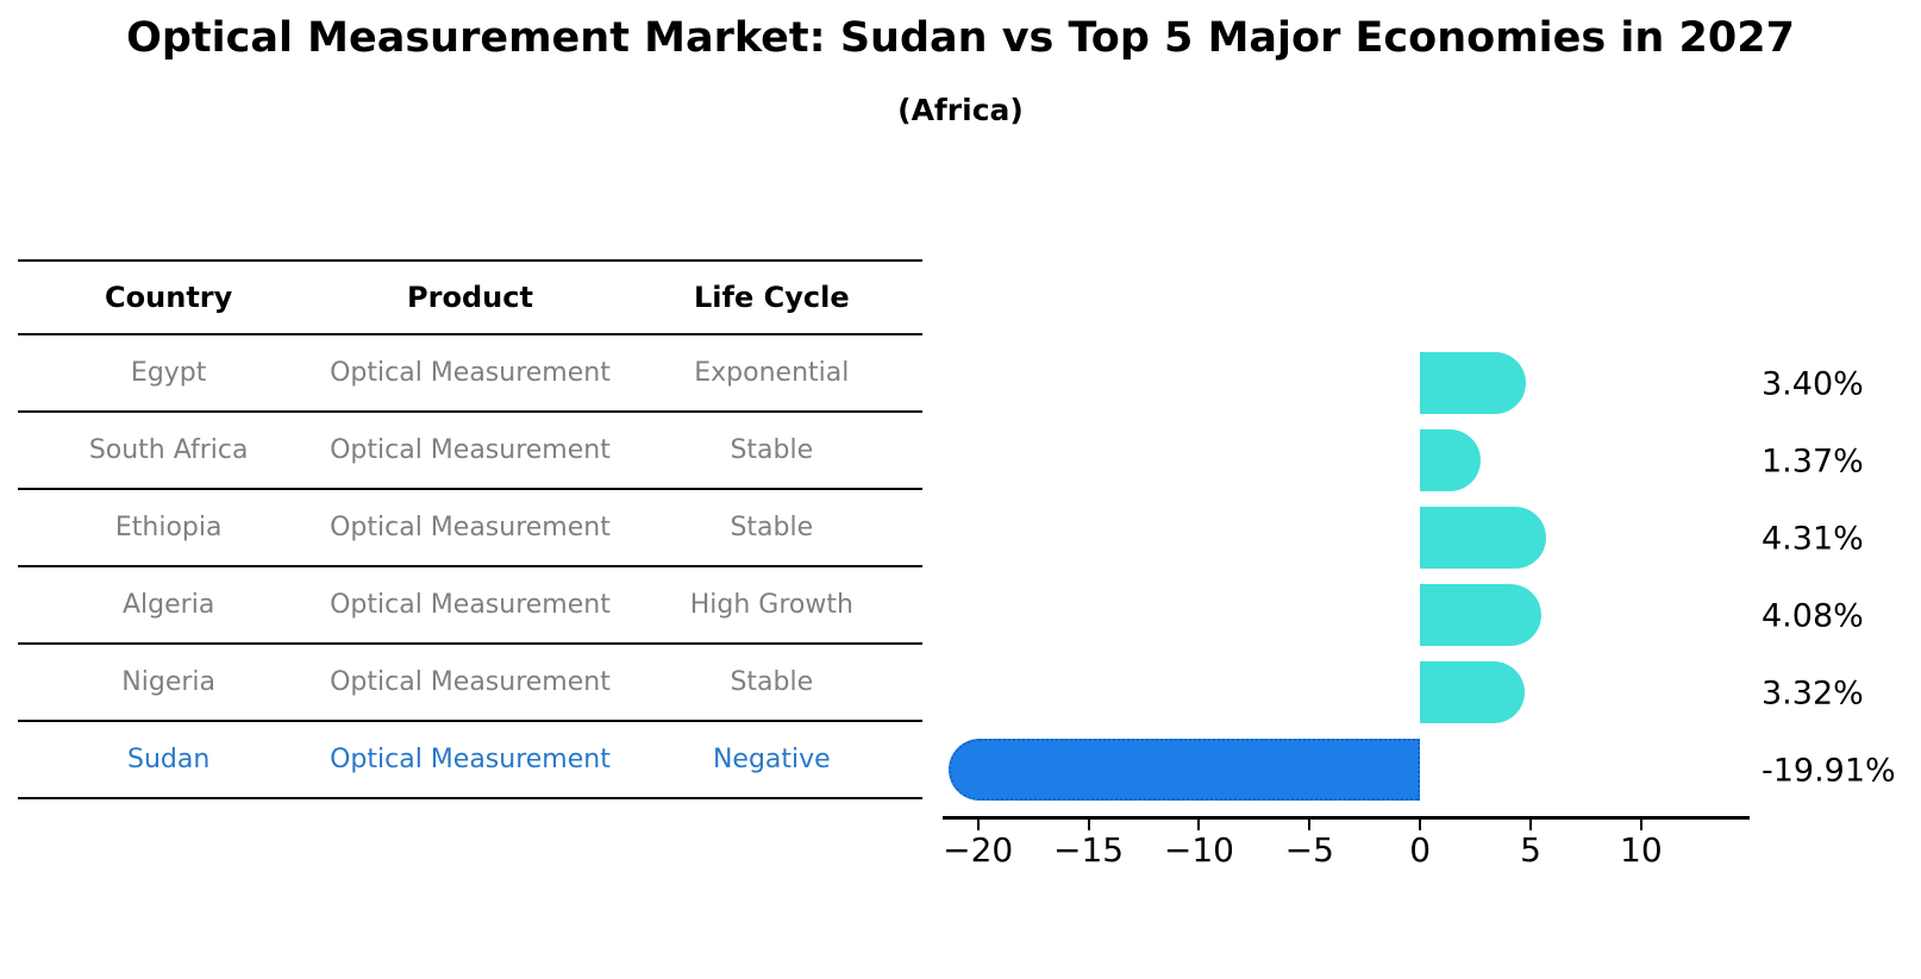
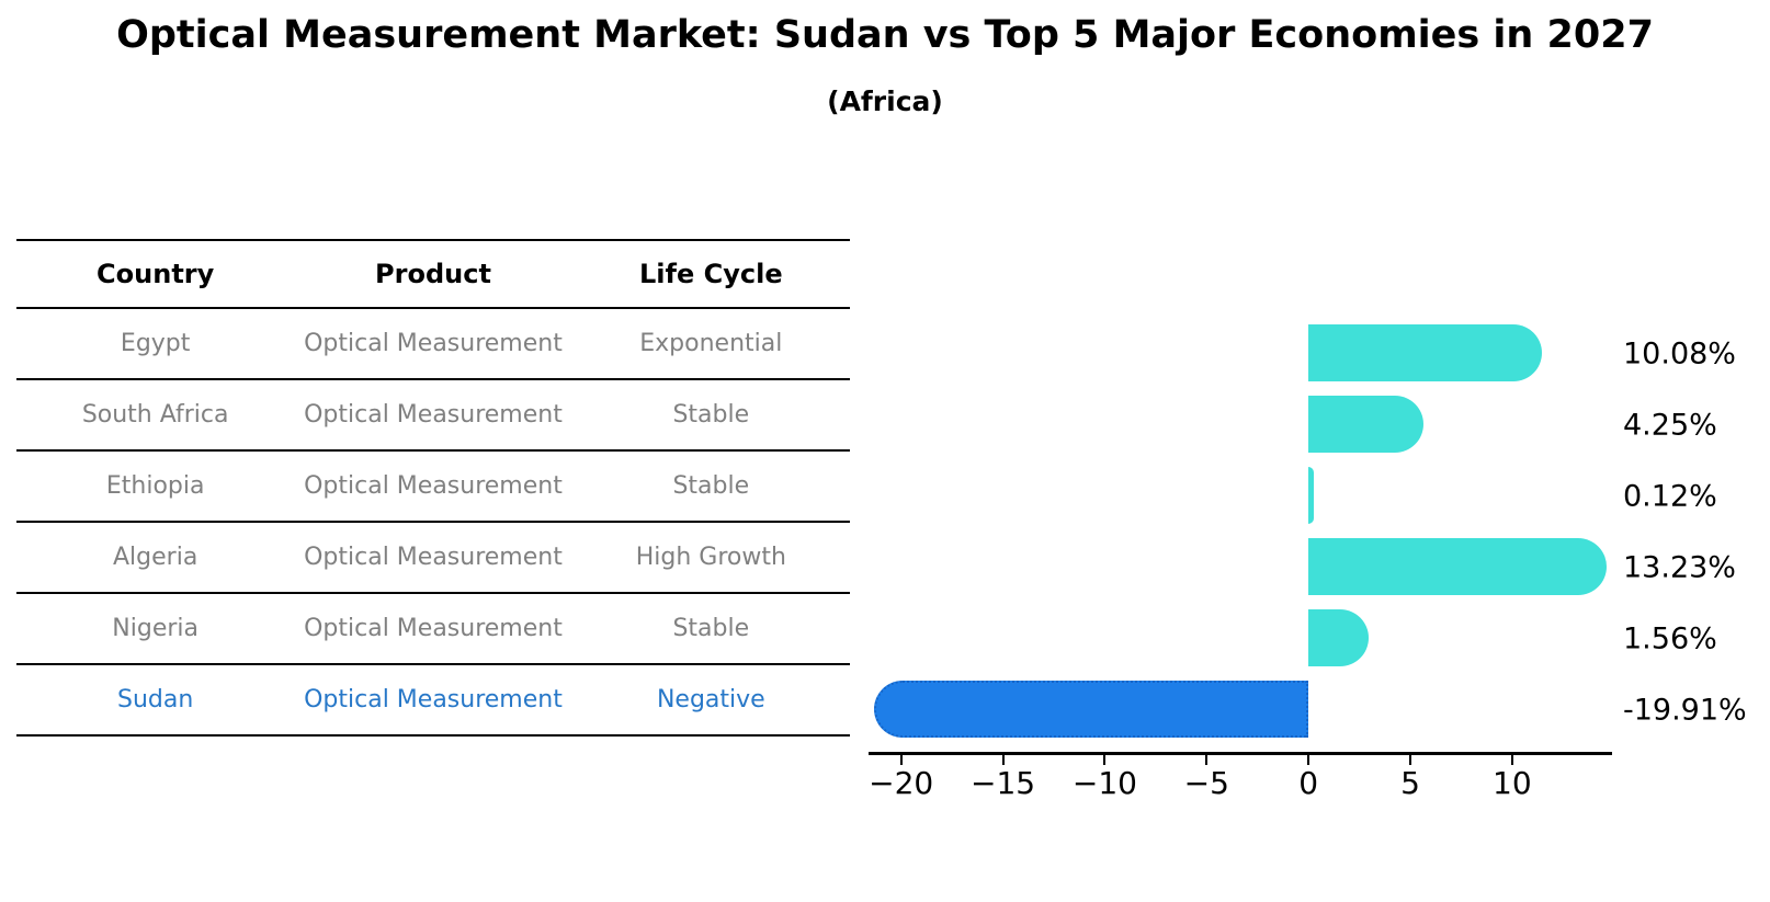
Egypt: 3.40% -> 10.08%
South Africa: 1.37% -> 4.25%
Ethiopia: 4.31% -> 0.12%
Algeria: 4.08% -> 13.23%
Nigeria: 3.32% -> 1.56%
